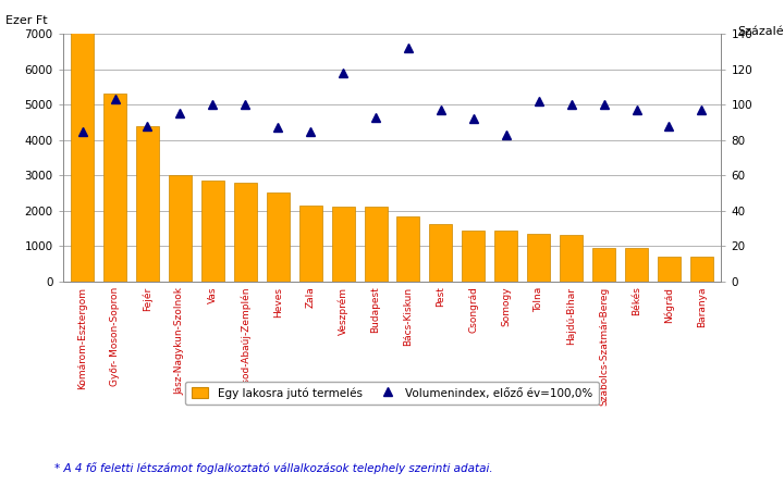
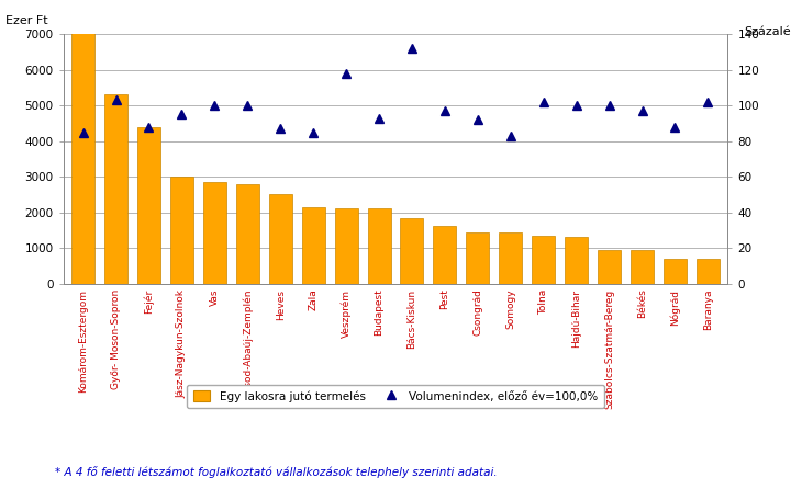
Volumenindex, előző év=100,0%/Baranya: 97 -> 102
